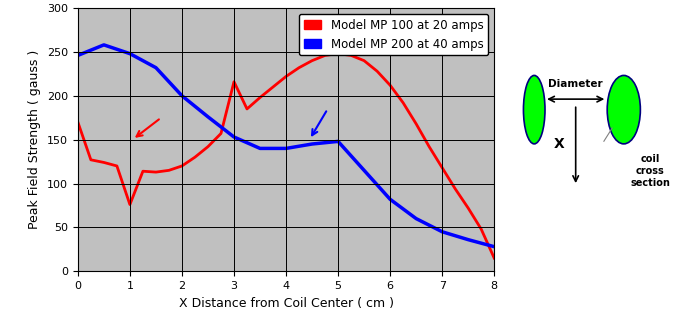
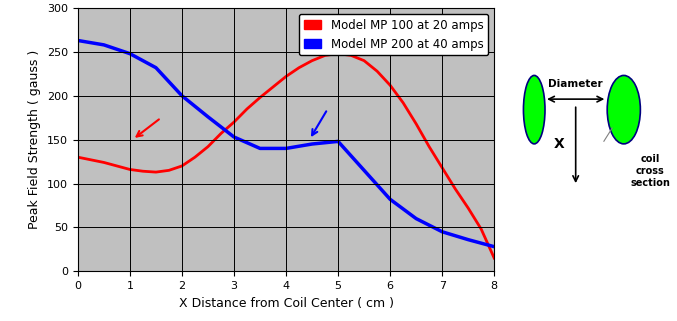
Model MP 100 at 20 amps/0: 170 -> 130
Model MP 200 at 40 amps/0: 246 -> 263
Model MP 100 at 20 amps/1: 76 -> 116
Model MP 100 at 20 amps/3: 216 -> 170
